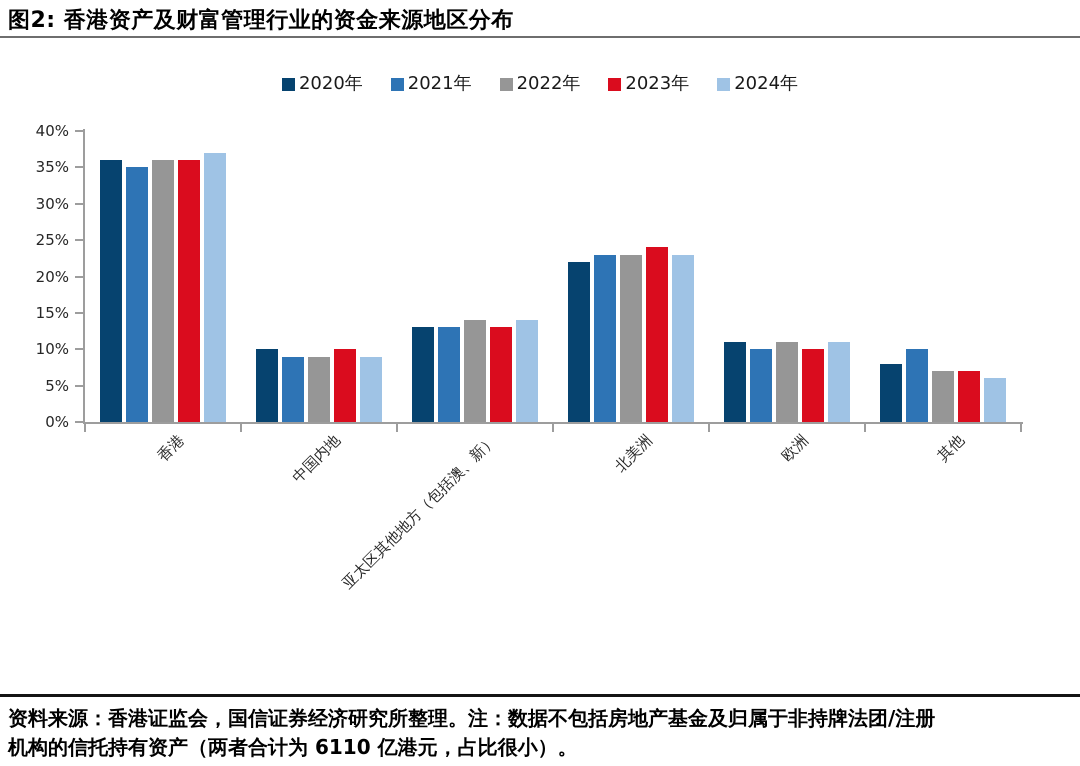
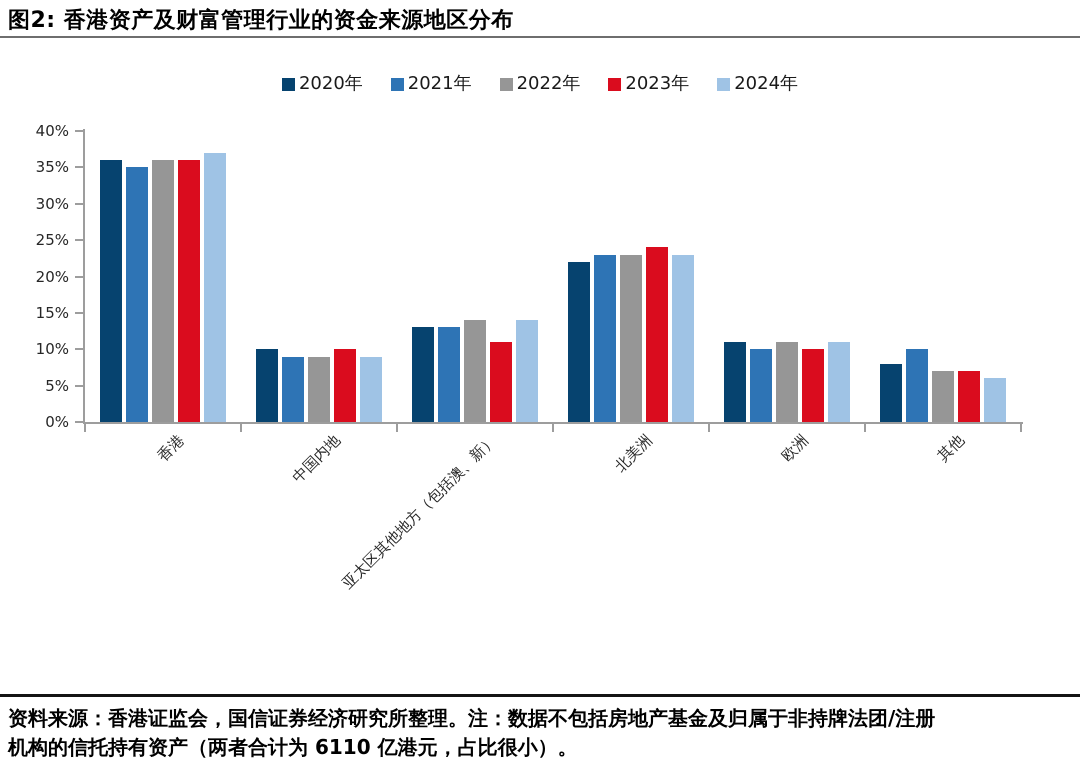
2023年/亚太区其他地方（包括澳、新）: 13% -> 11%
